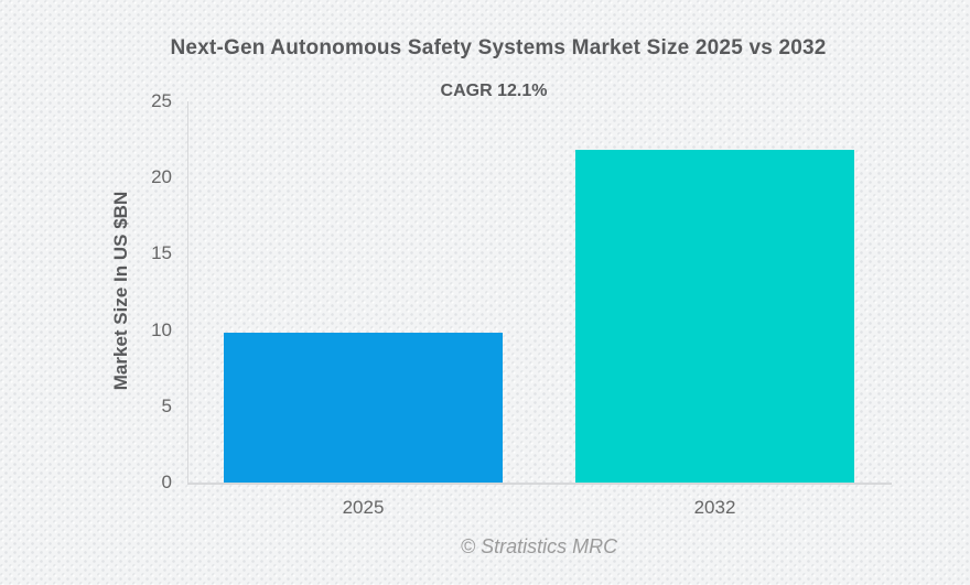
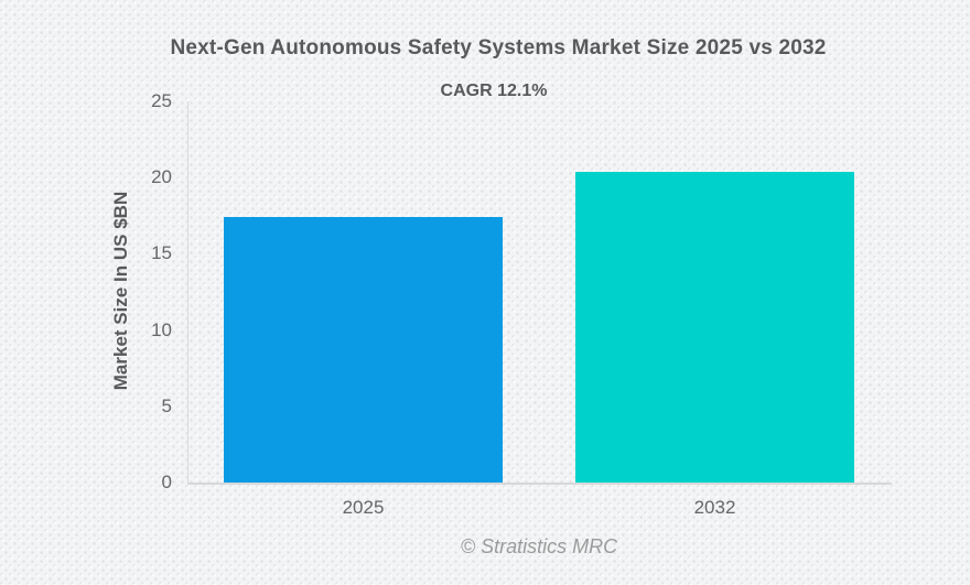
2025: 9.8 -> 17.4
2032: 21.8 -> 20.4
